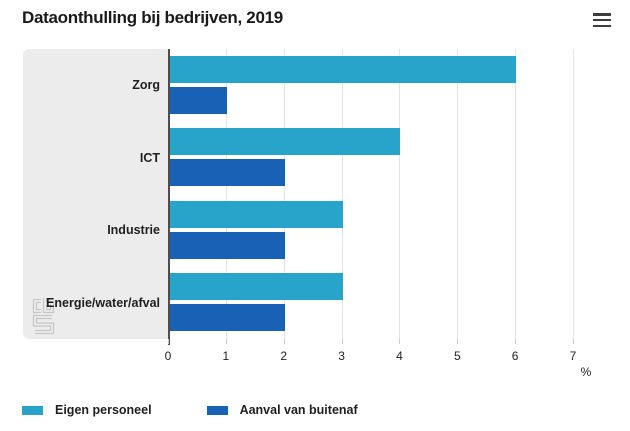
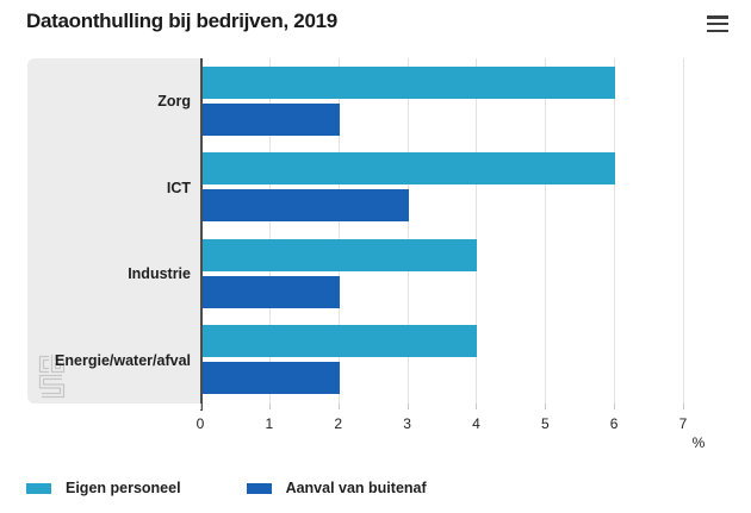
Aanval van buitenaf/Zorg: 1 -> 2
Eigen personeel/ICT: 4 -> 6
Aanval van buitenaf/ICT: 2 -> 3
Eigen personeel/Industrie: 3 -> 4
Eigen personeel/Energie/water/afval: 3 -> 4
